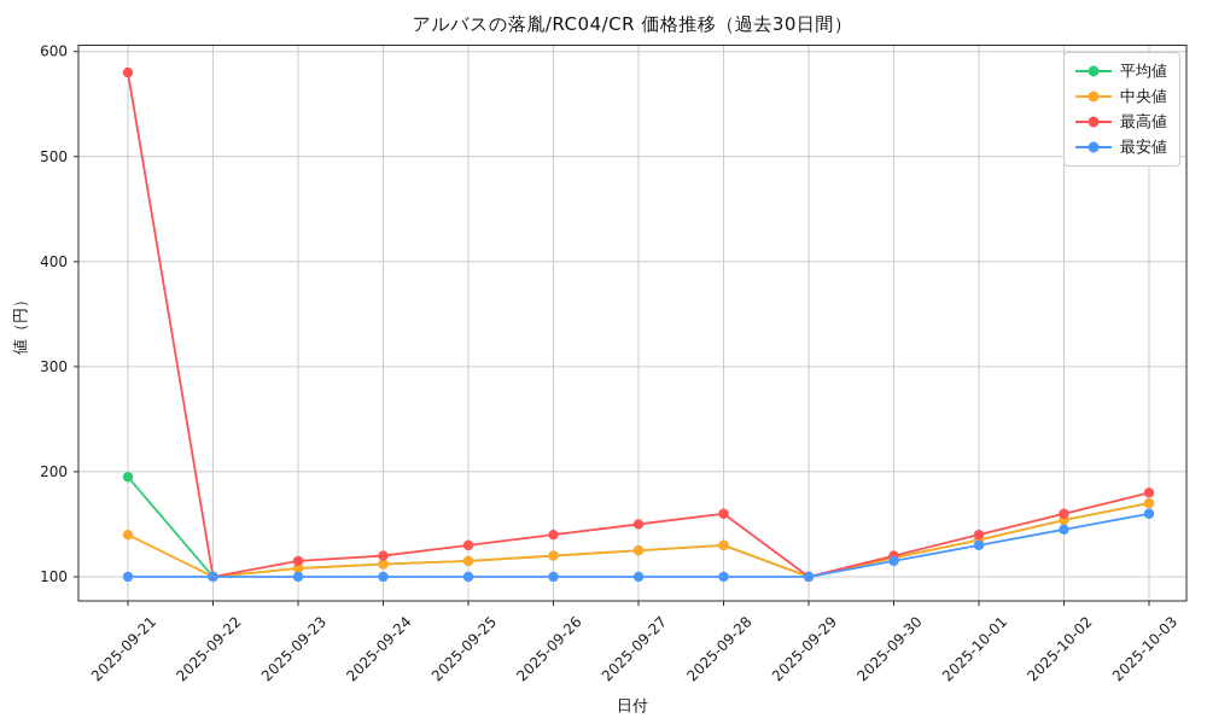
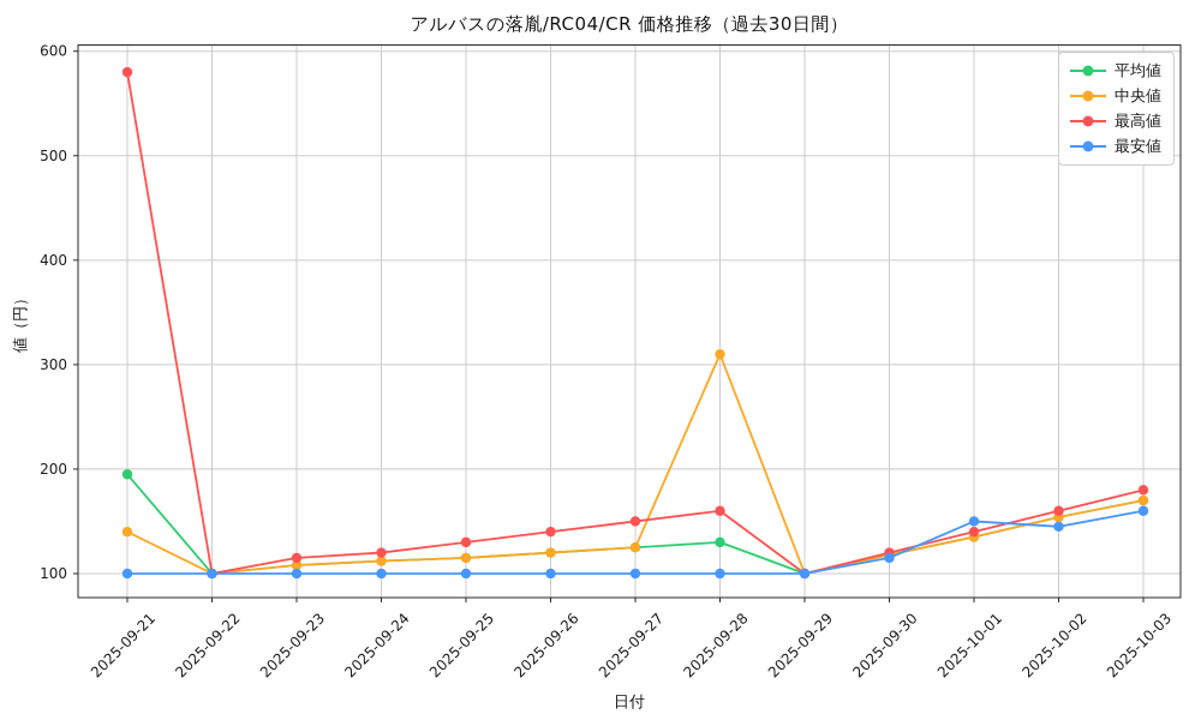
中央値/2025-09-28: 130 -> 310
最安値/2025-10-01: 130 -> 150
